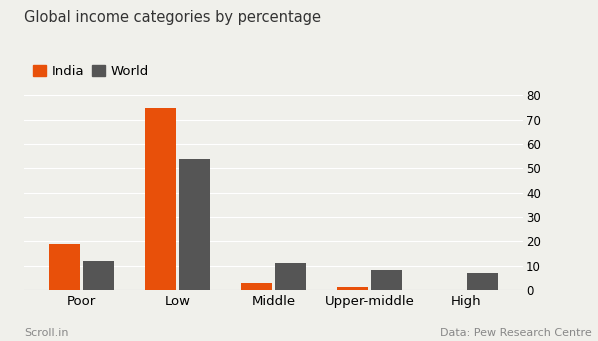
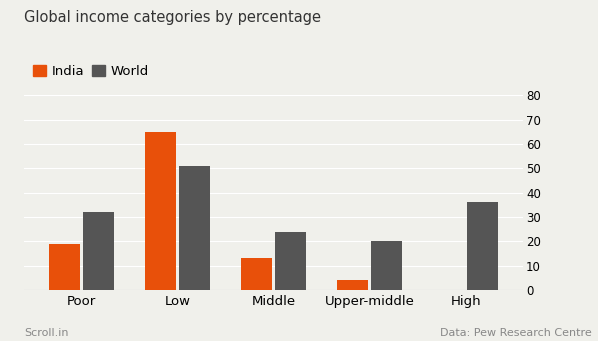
World/Poor: 12 -> 32
India/Low: 75 -> 65
World/Low: 54 -> 51
India/Middle: 3 -> 13
World/Middle: 11 -> 24
India/Upper-middle: 1 -> 4
World/Upper-middle: 8 -> 20
World/High: 7 -> 36
